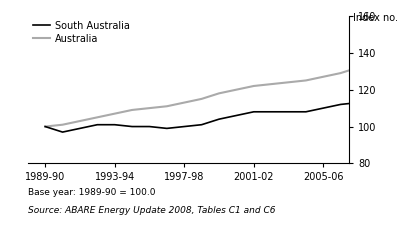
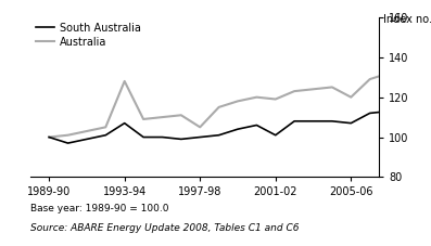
South Australia/1993-94: 101 -> 107
Australia/1993-94: 107 -> 128
Australia/1997-98: 113 -> 105
South Australia/2001-02: 108 -> 101
Australia/2001-02: 122 -> 119
South Australia/2005-06: 110 -> 107
Australia/2005-06: 127 -> 120
